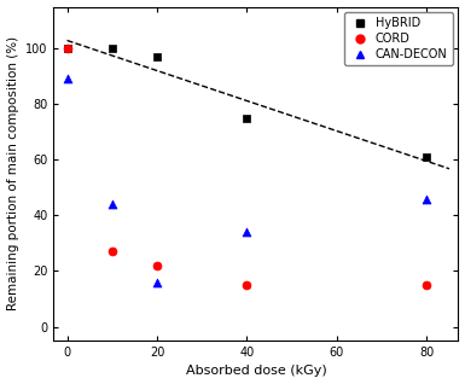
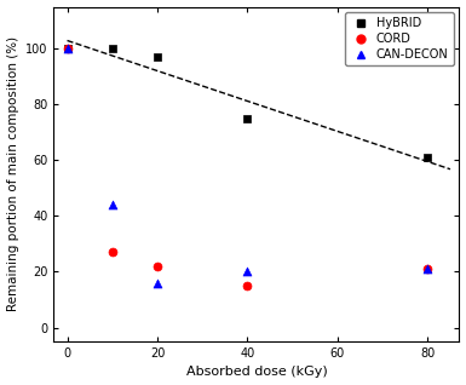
CAN-DECON/0: 89 -> 100
CAN-DECON/40: 34 -> 20
CORD/80: 15 -> 21
CAN-DECON/80: 46 -> 21
